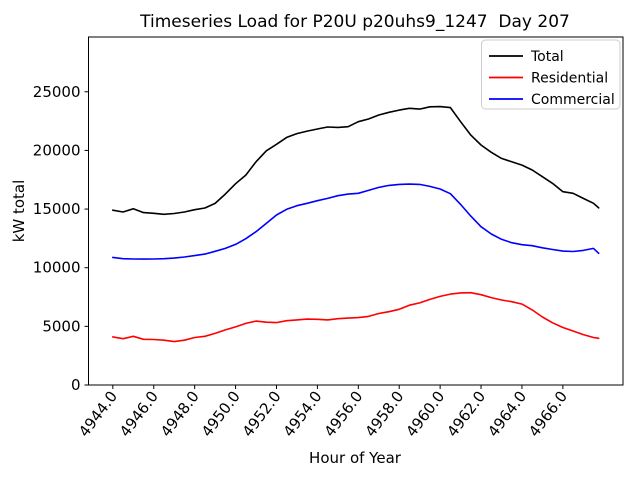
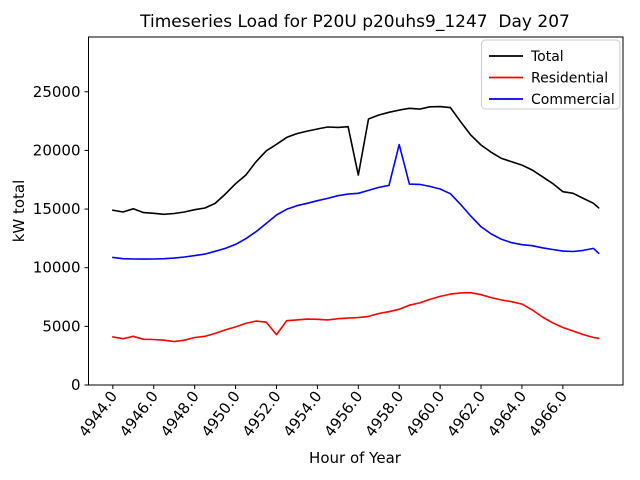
Residential/4952.0: 5300 -> 4300
Total/4956.0: 22400 -> 17900
Commercial/4958.0: 17100 -> 20500
